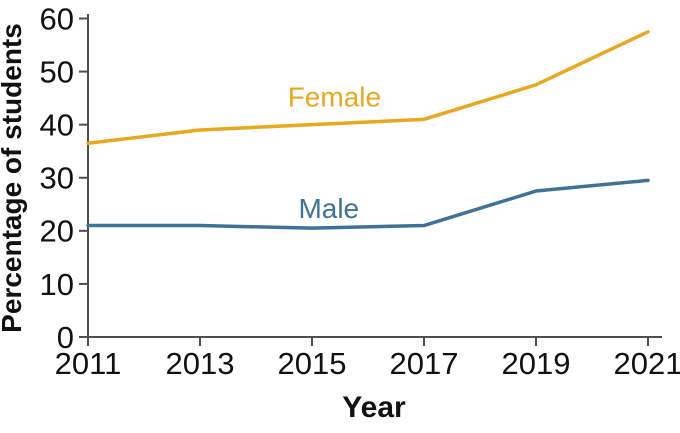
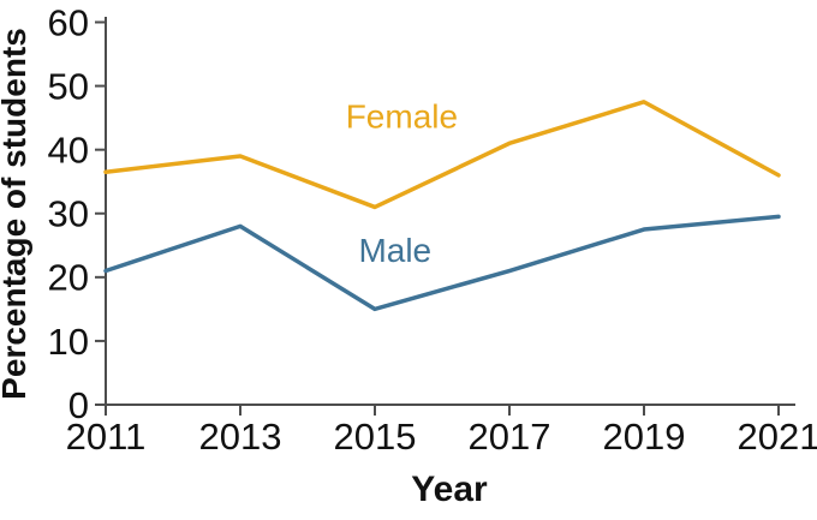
Male/2013: 21 -> 28
Female/2015: 40 -> 31
Male/2015: 20 -> 15
Female/2021: 58 -> 36
